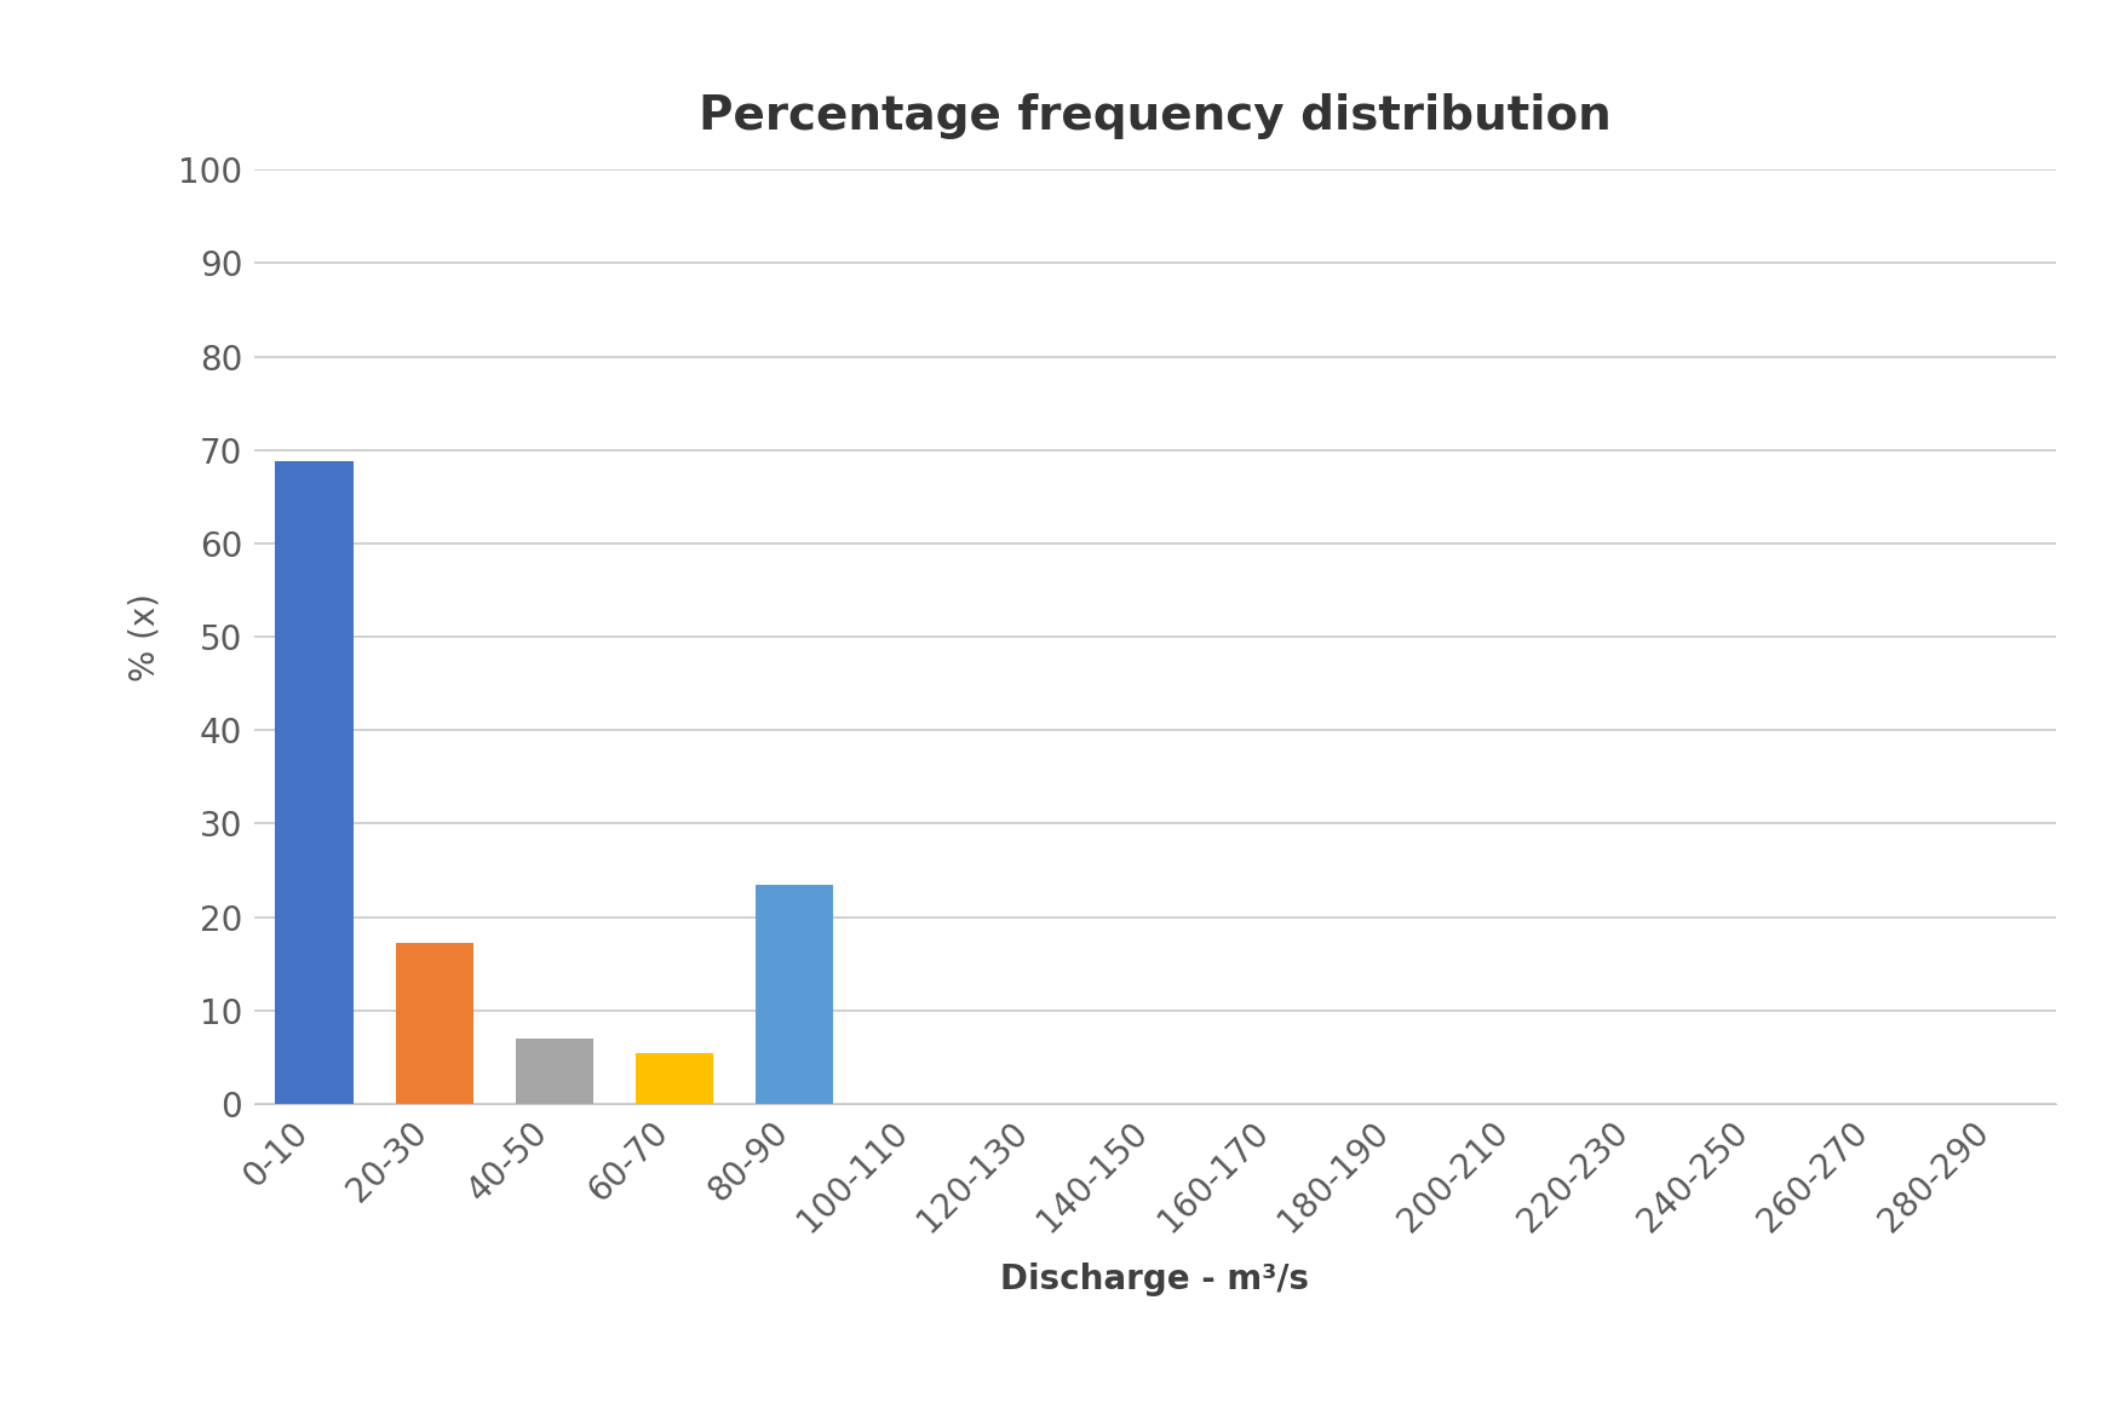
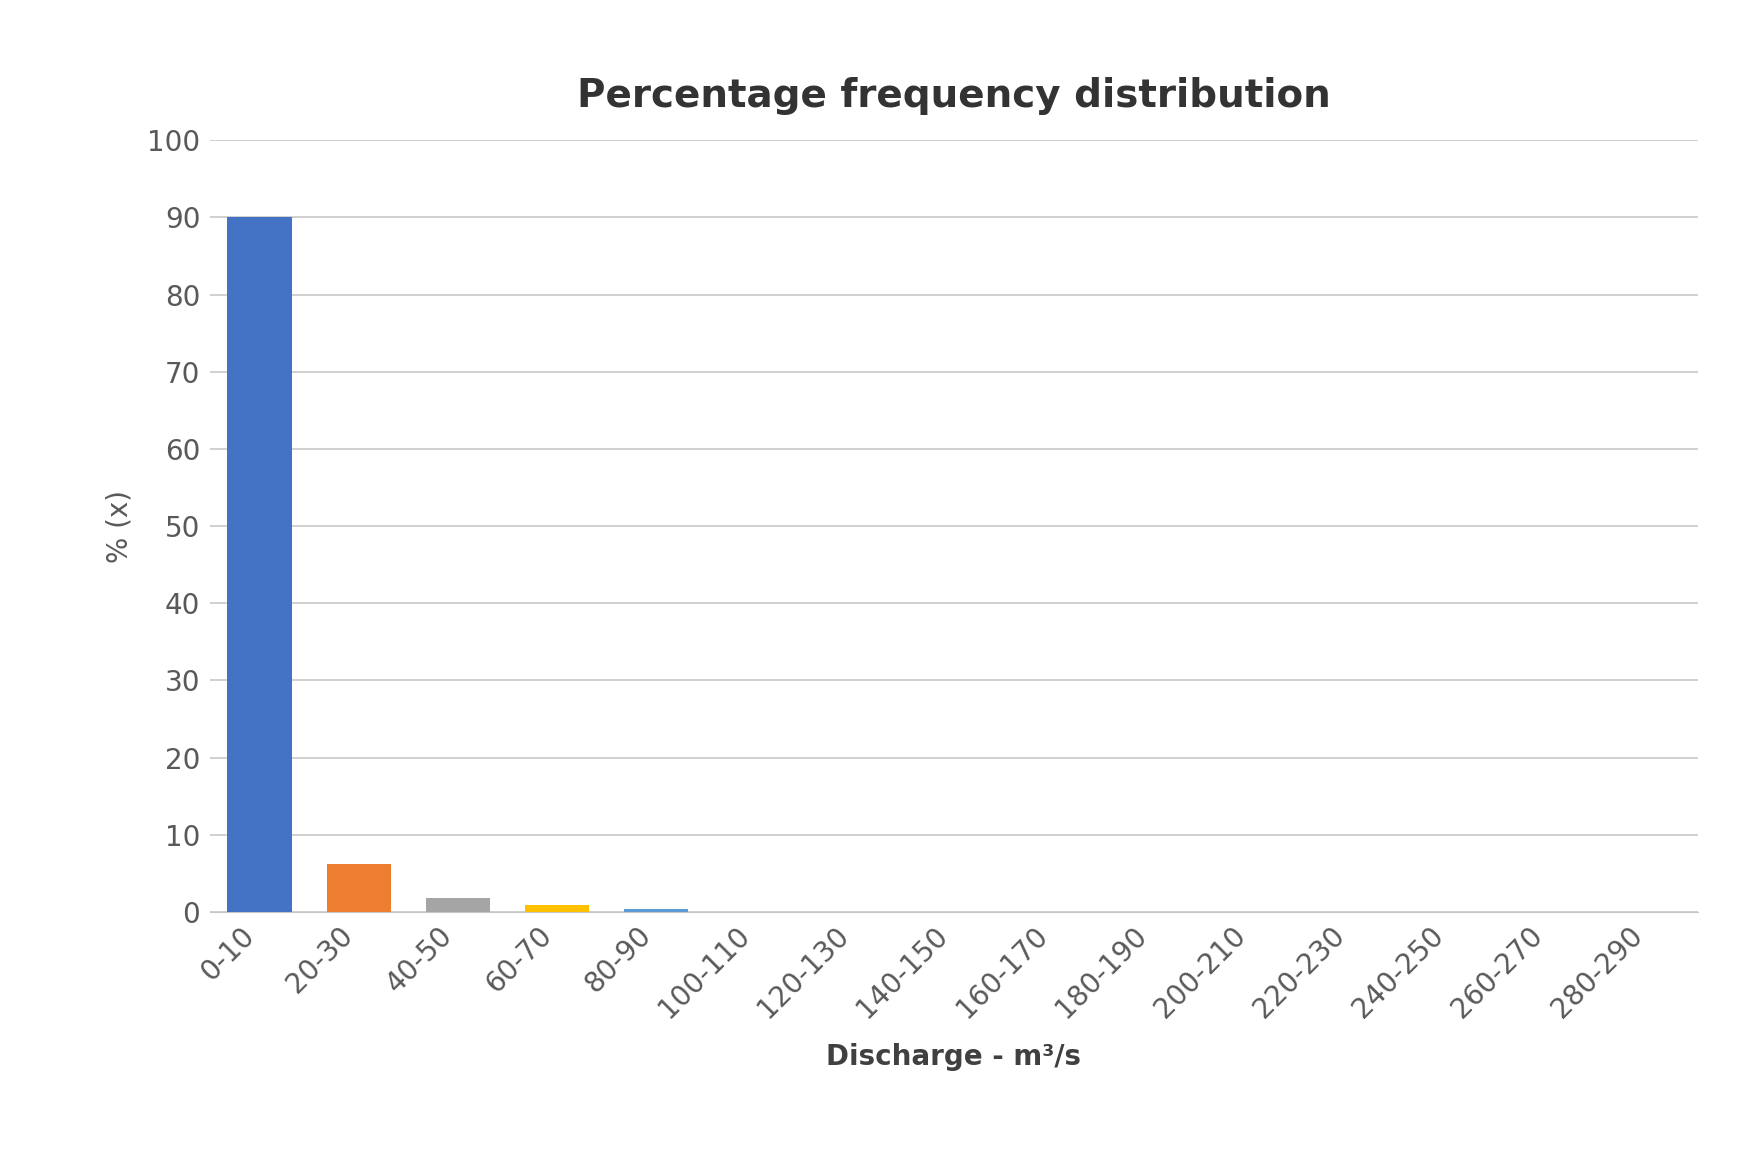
0-10: 68.8 -> 90.0
20-30: 17.2 -> 6.2
40-50: 7.0 -> 1.8
60-70: 5.4 -> 0.9
80-90: 23.4 -> 0.4
